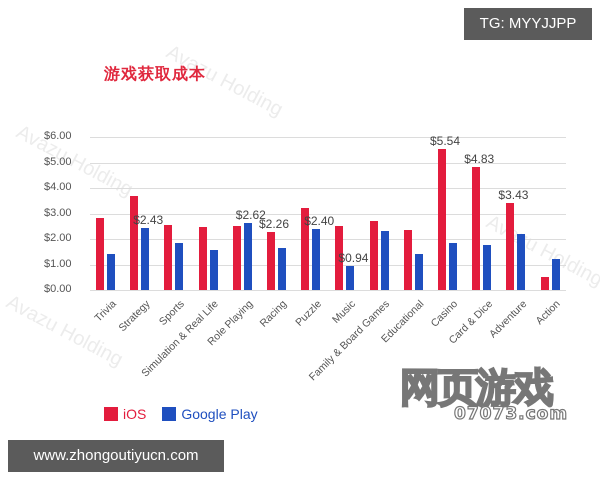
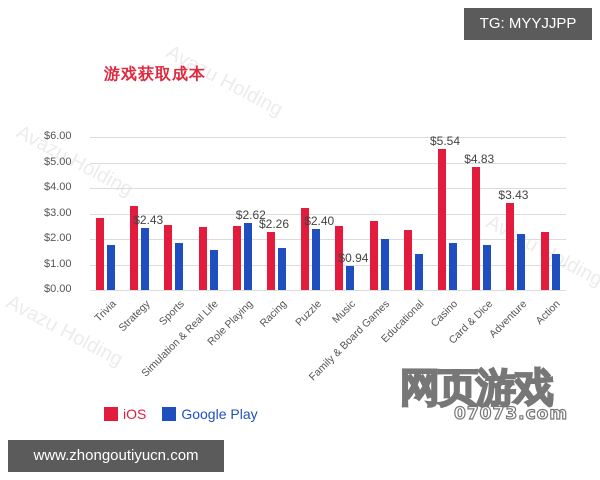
Google Play/Trivia: $1.4 -> $1.8
iOS/Strategy: $3.7 -> $3.3
Google Play/Family & Board Games: $2.3 -> $2.0
iOS/Action: $0.5 -> $2.3
Google Play/Action: $1.2 -> $1.4
